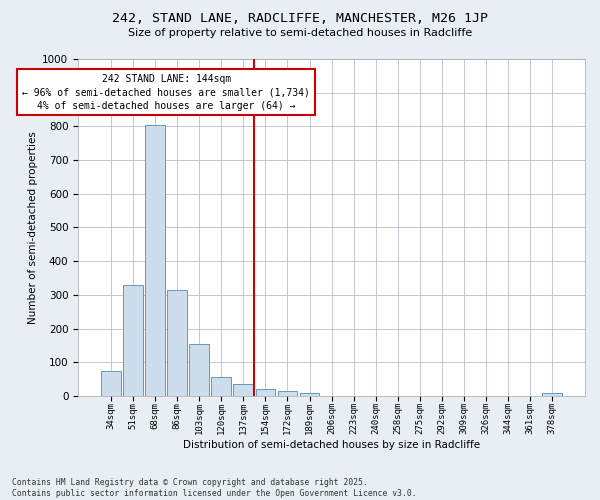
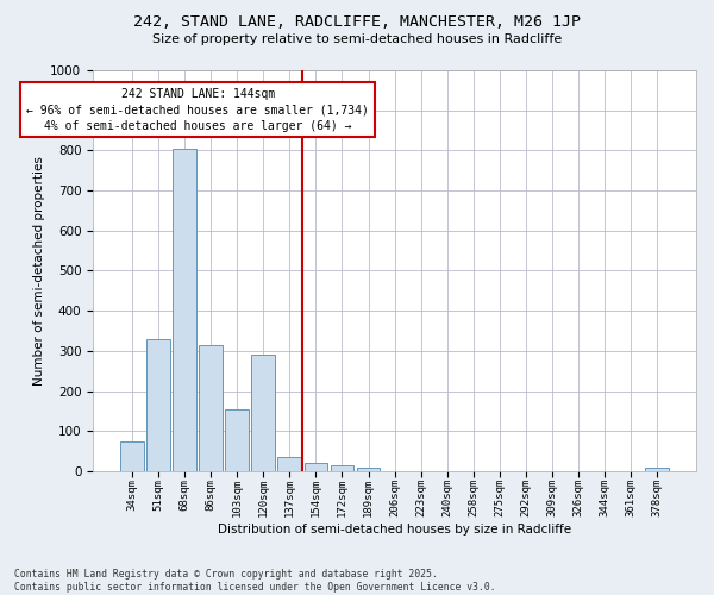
120sqm: 57 -> 290
